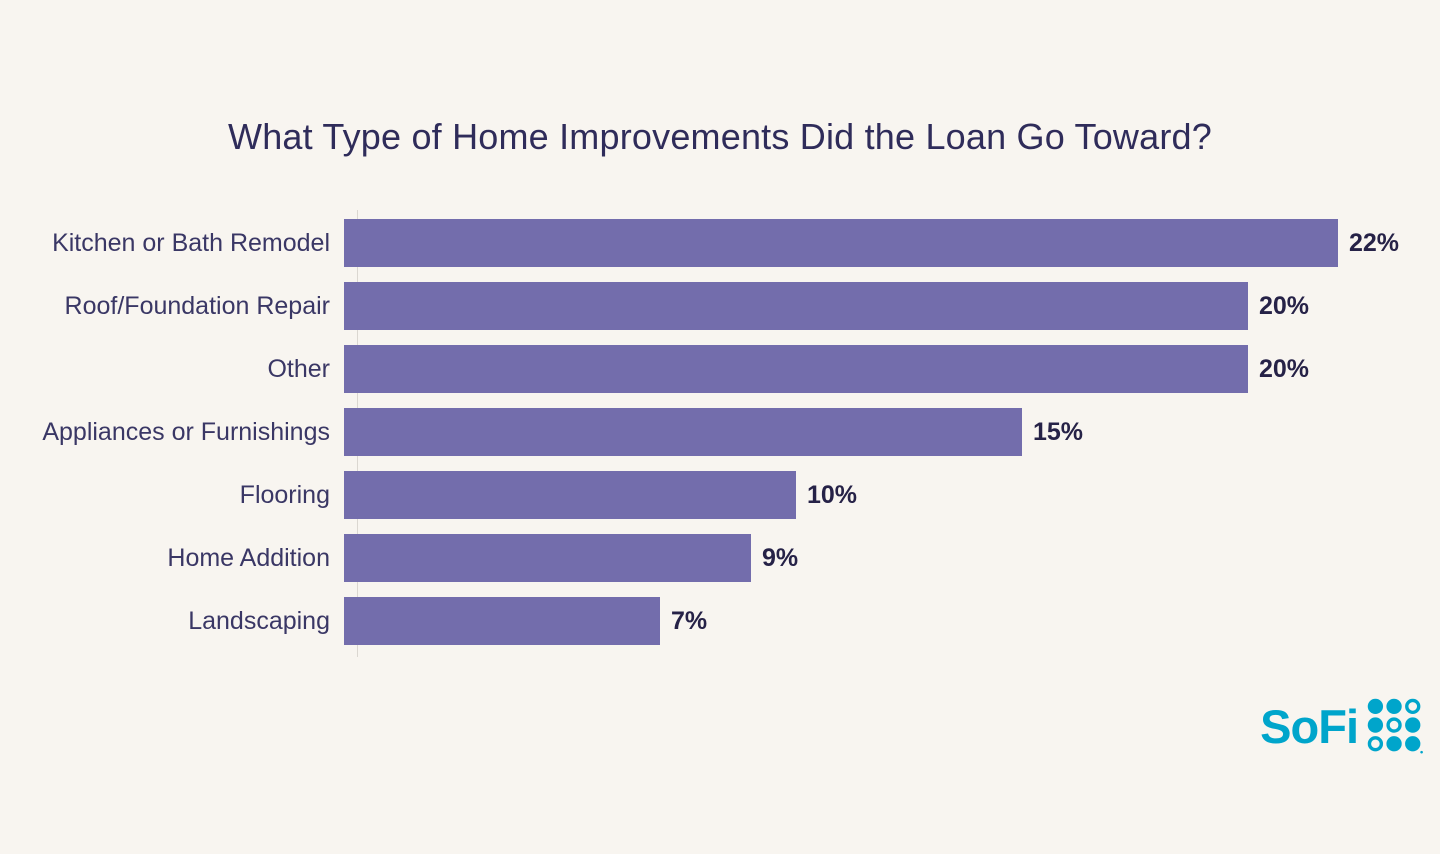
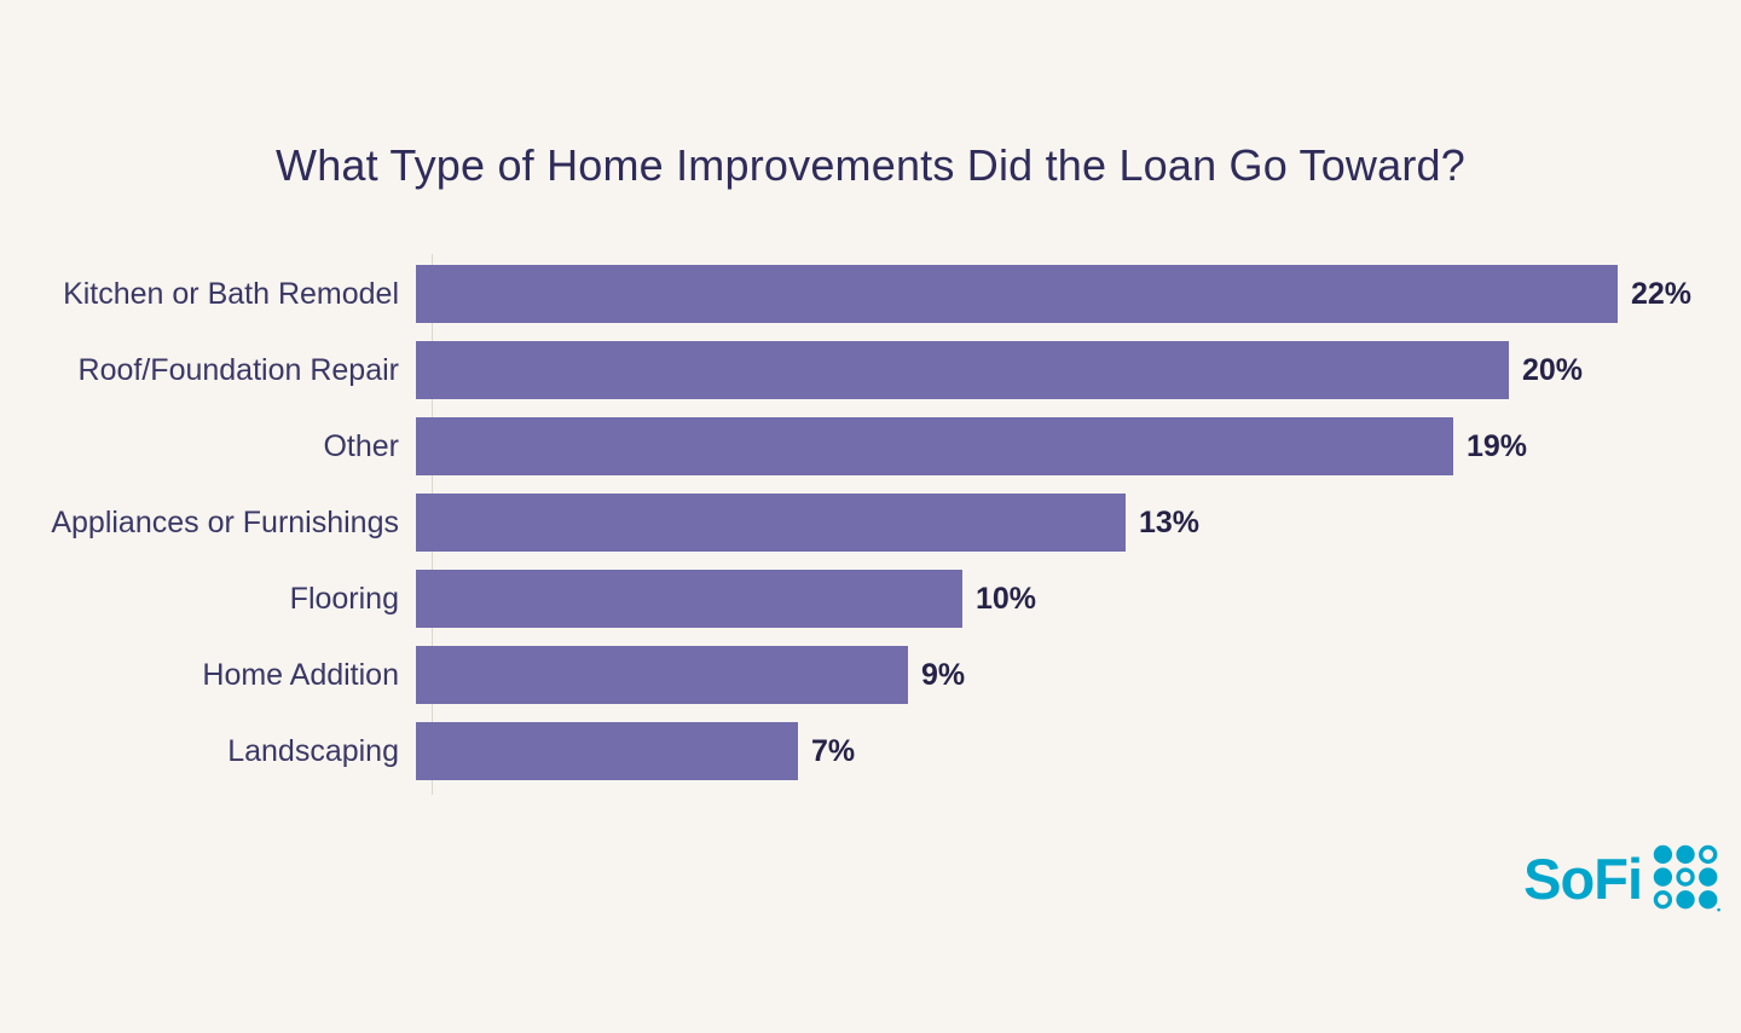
Other: 20% -> 19%
Appliances or Furnishings: 15% -> 13%
